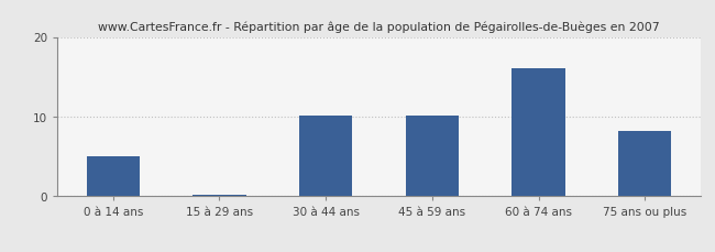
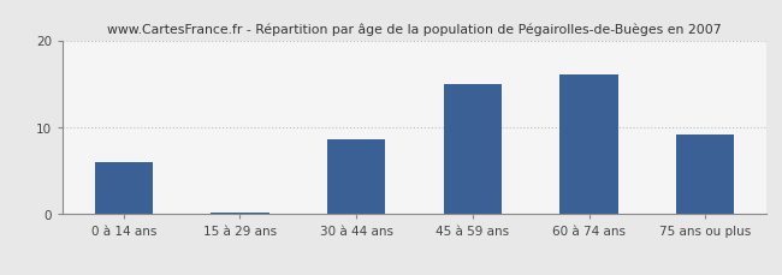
0 à 14 ans: 5.0 -> 6.0
30 à 44 ans: 10.1 -> 8.6
45 à 59 ans: 10.1 -> 15.0
75 ans ou plus: 8.2 -> 9.2
